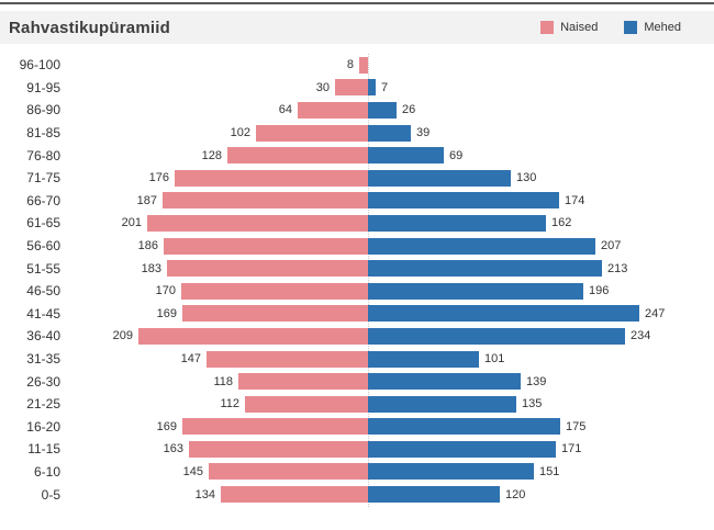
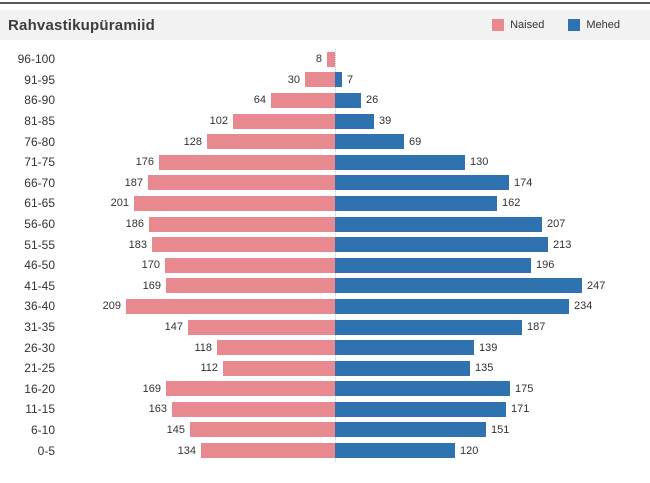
Mehed/31-35: 101 -> 187
